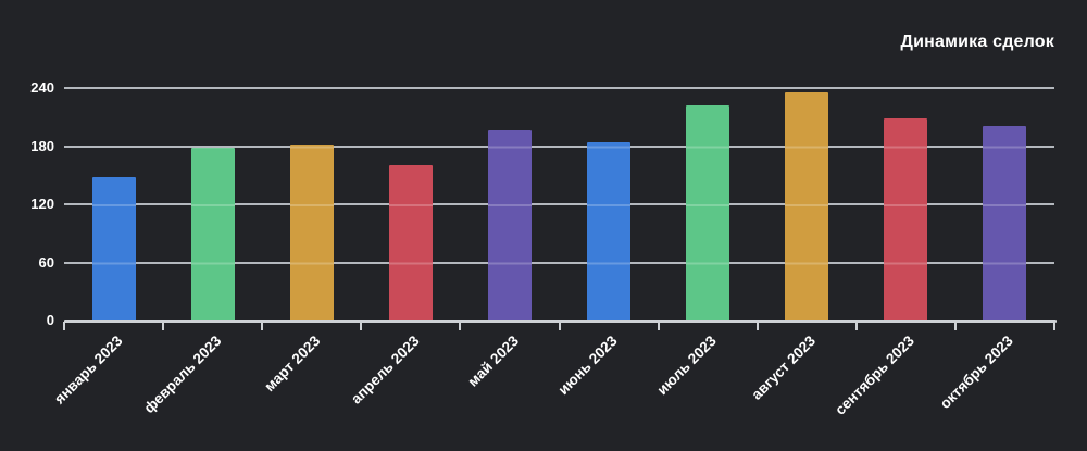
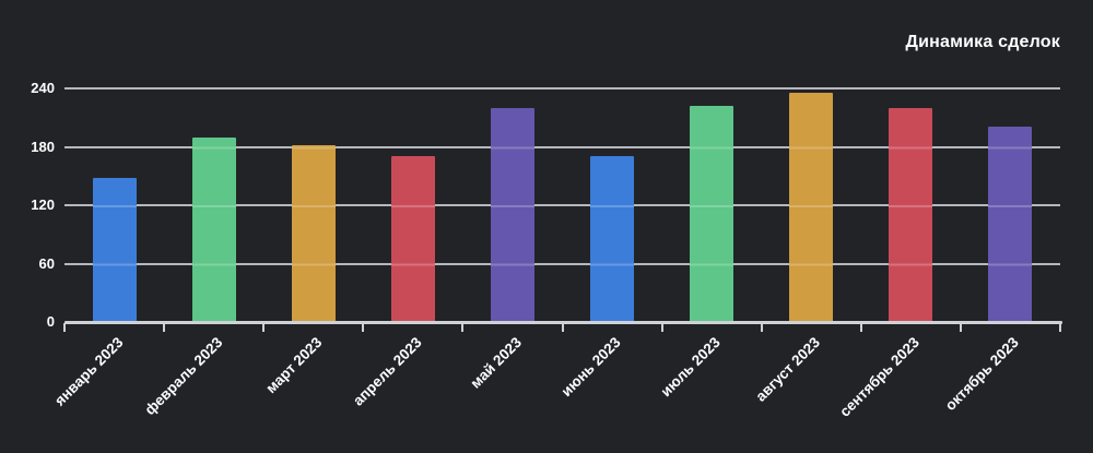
февраль 2023: 180 -> 190
апрель 2023: 160 -> 170
май 2023: 200 -> 220
июнь 2023: 180 -> 170
сентябрь 2023: 210 -> 220
